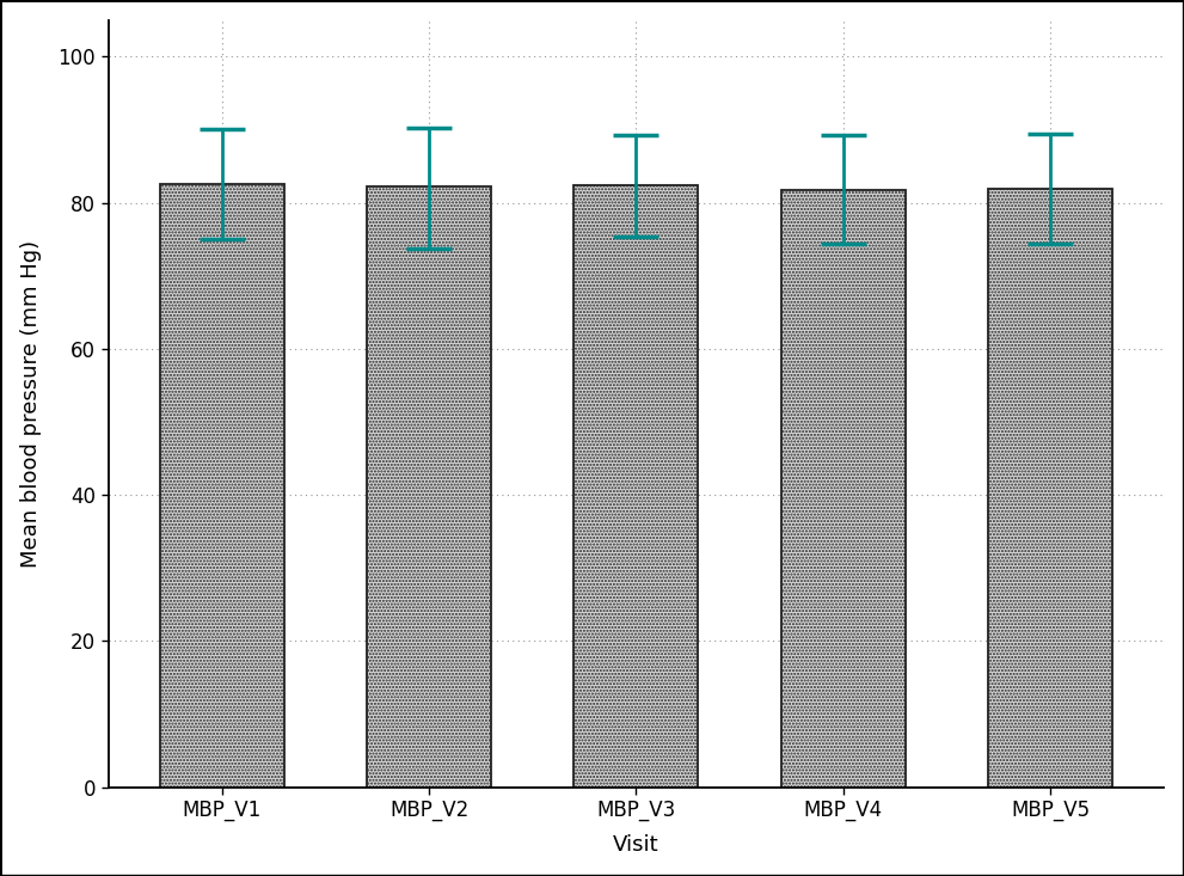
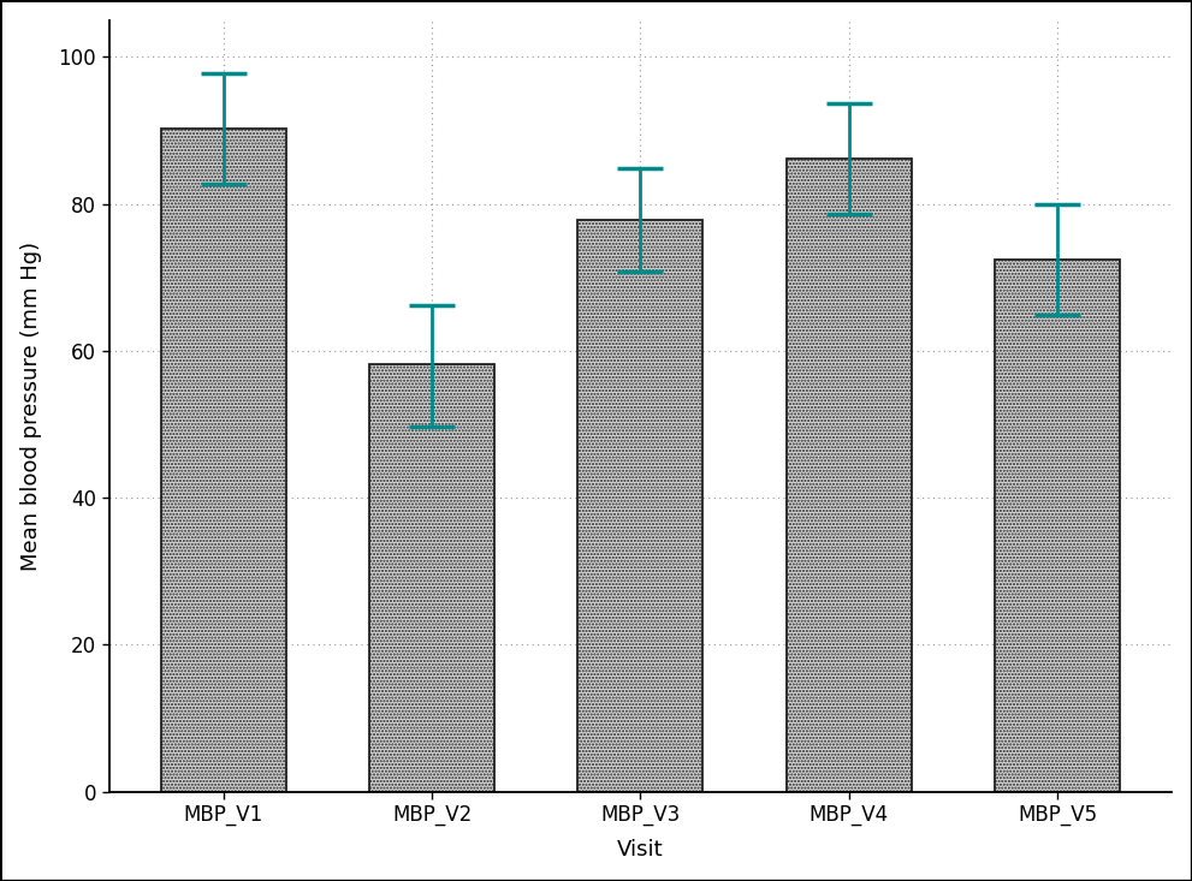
MBP_V1: 82.5 -> 90.2
MBP_V2: 82.2 -> 58.2
MBP_V3: 82.3 -> 77.8
MBP_V4: 81.8 -> 86.2
MBP_V5: 81.9 -> 72.4
